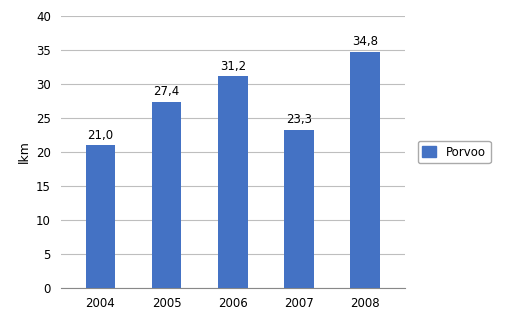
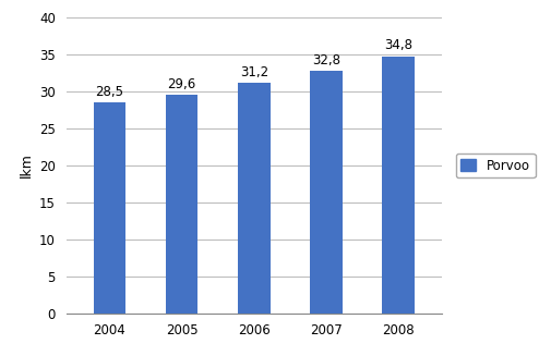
2004: 21,0 -> 28,5
2005: 27,4 -> 29,6
2007: 23,3 -> 32,8
